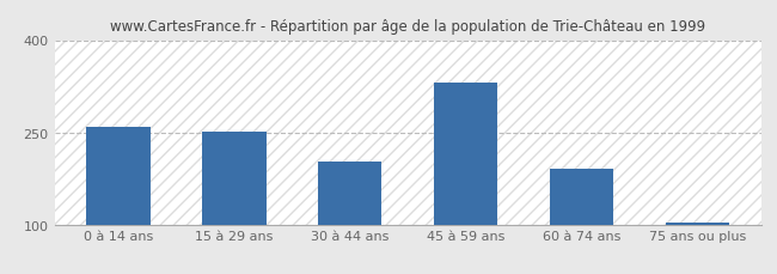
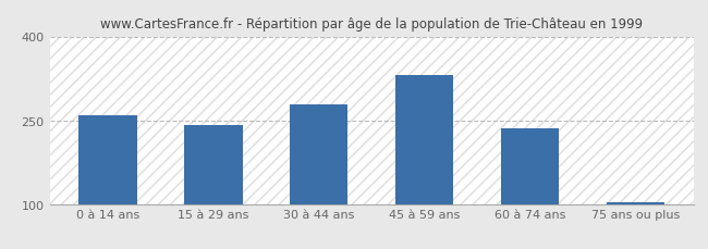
15 à 29 ans: 252 -> 242
30 à 44 ans: 202 -> 278
60 à 74 ans: 190 -> 235
